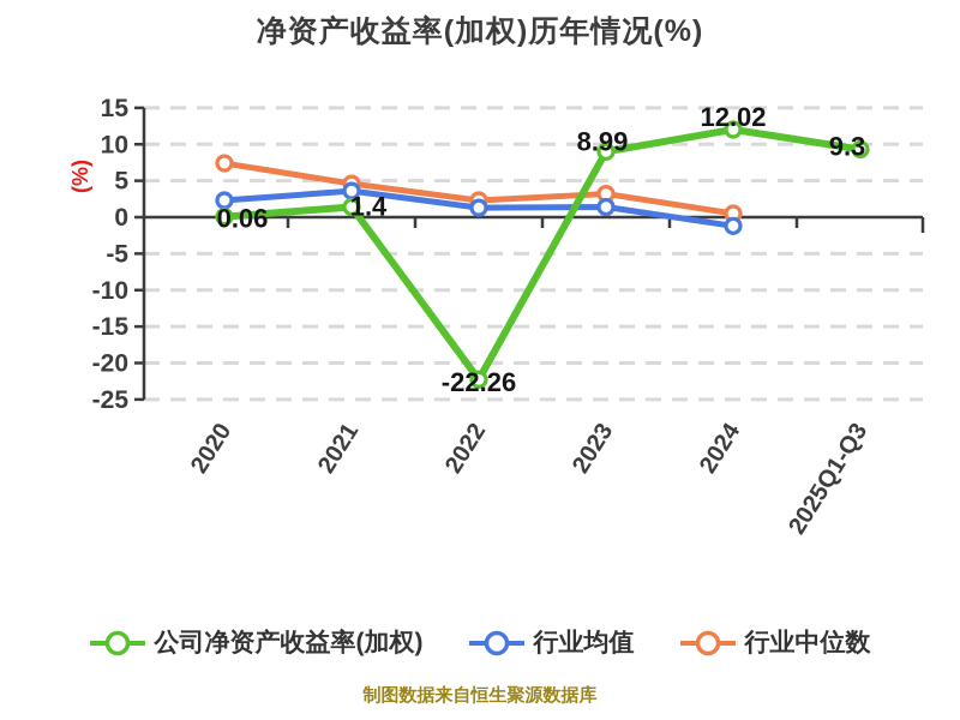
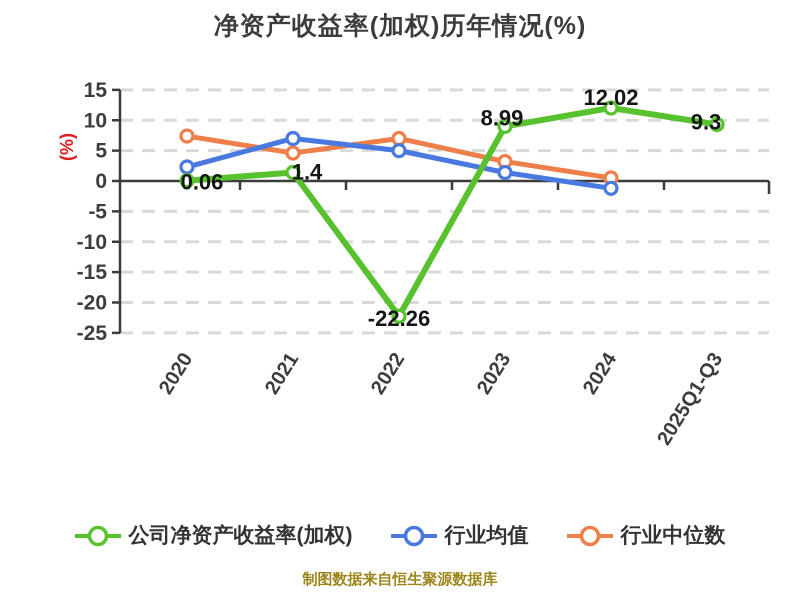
行业均值/2021: 4 -> 7
行业均值/2022: 1 -> 5
行业中位数/2022: 2 -> 7
